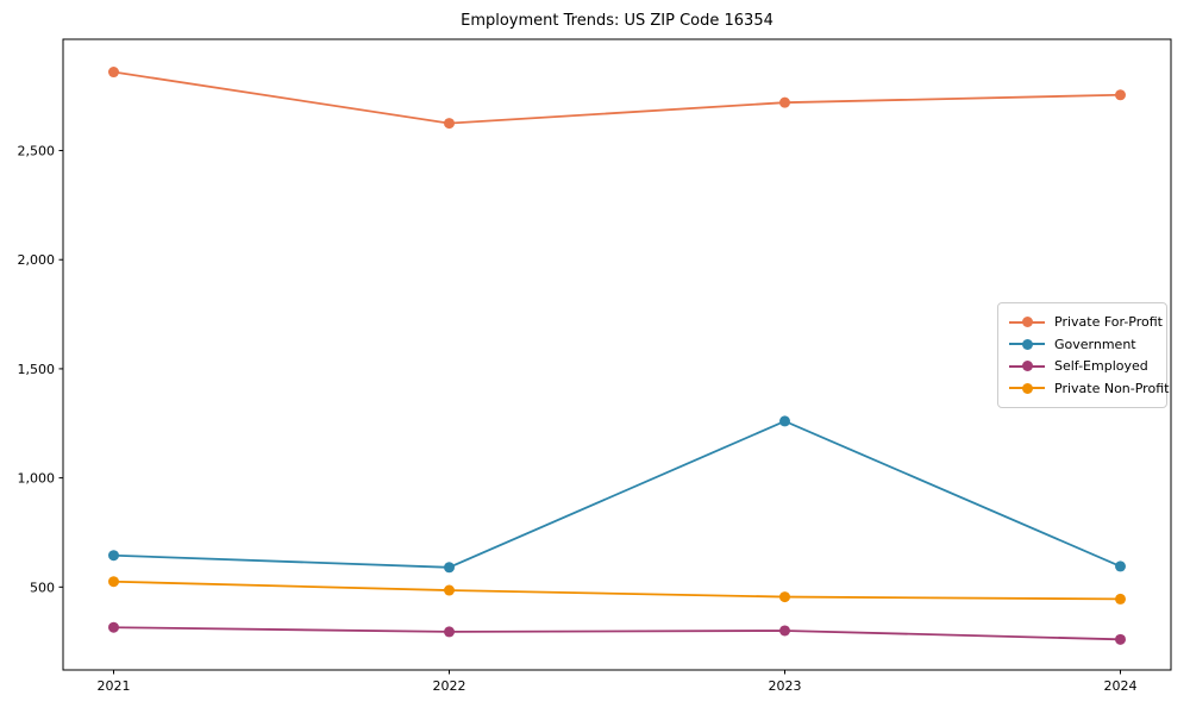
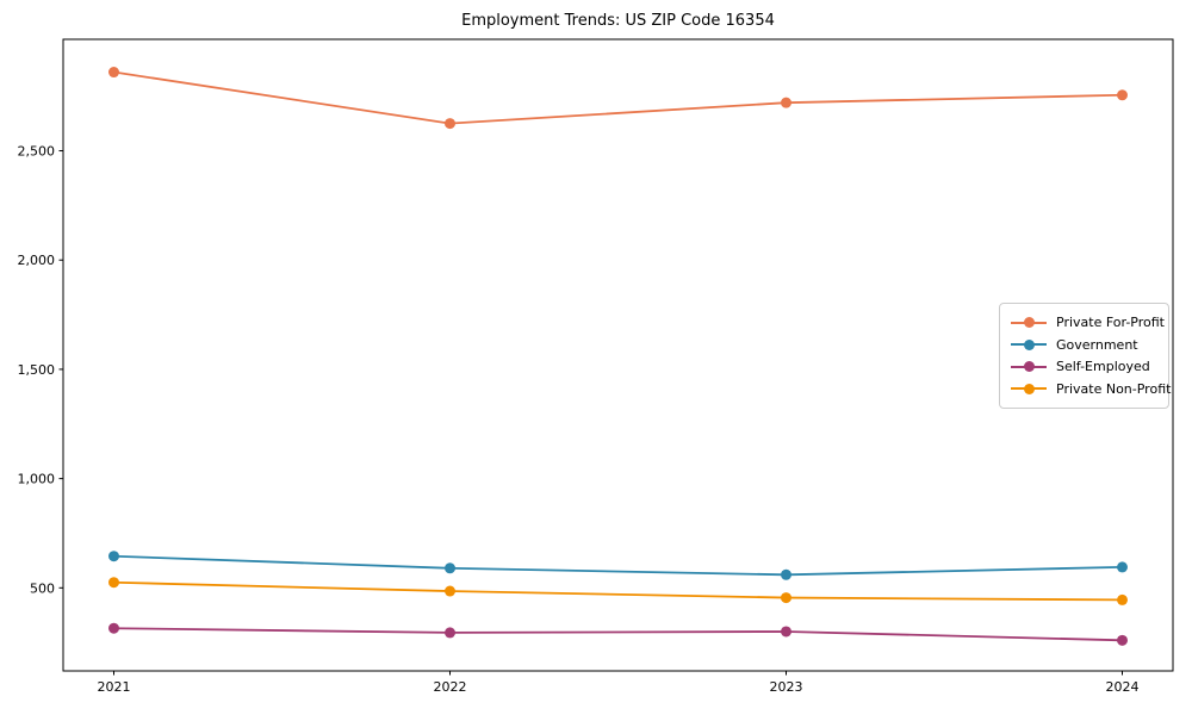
Government/2023: 1260 -> 560
